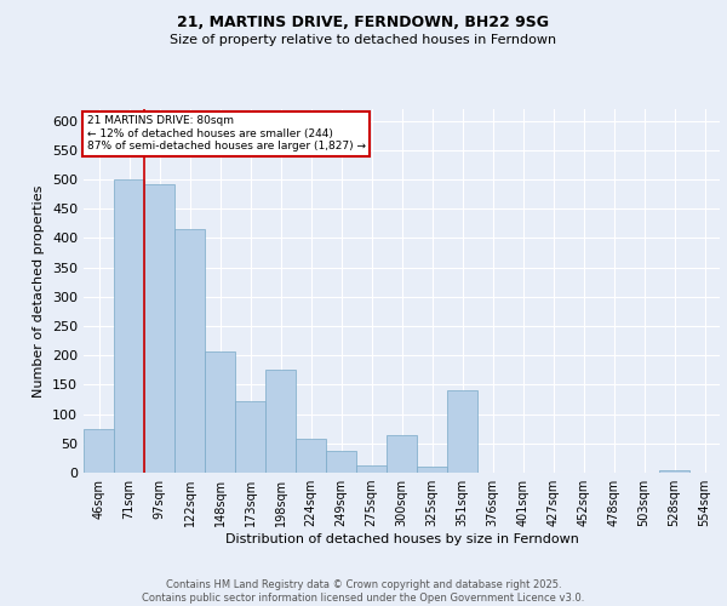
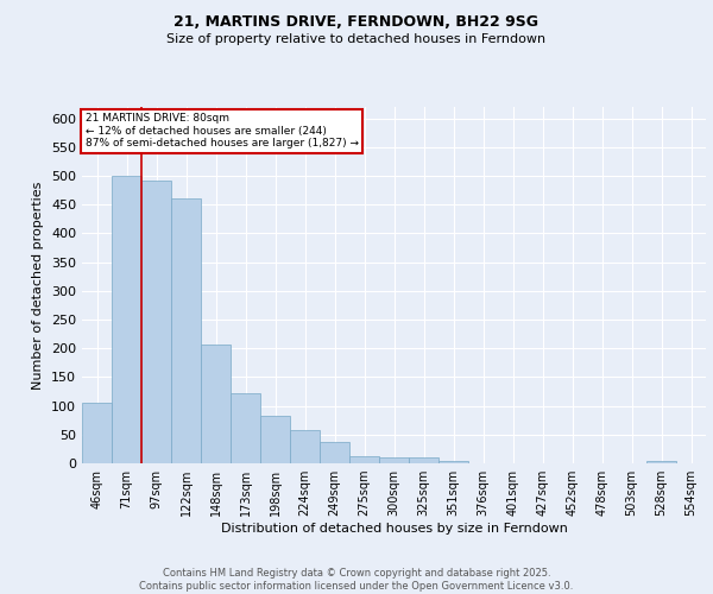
46sqm: 75 -> 105
122sqm: 415 -> 460
198sqm: 175 -> 82
300sqm: 65 -> 10
351sqm: 140 -> 4
